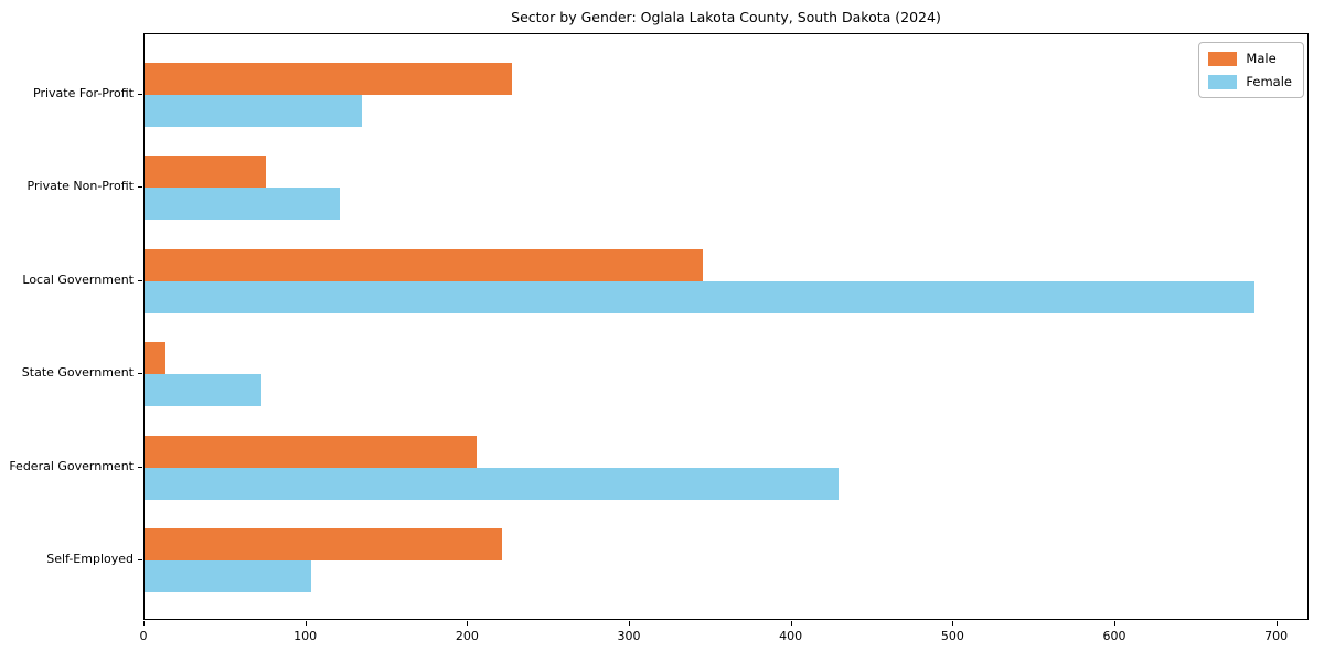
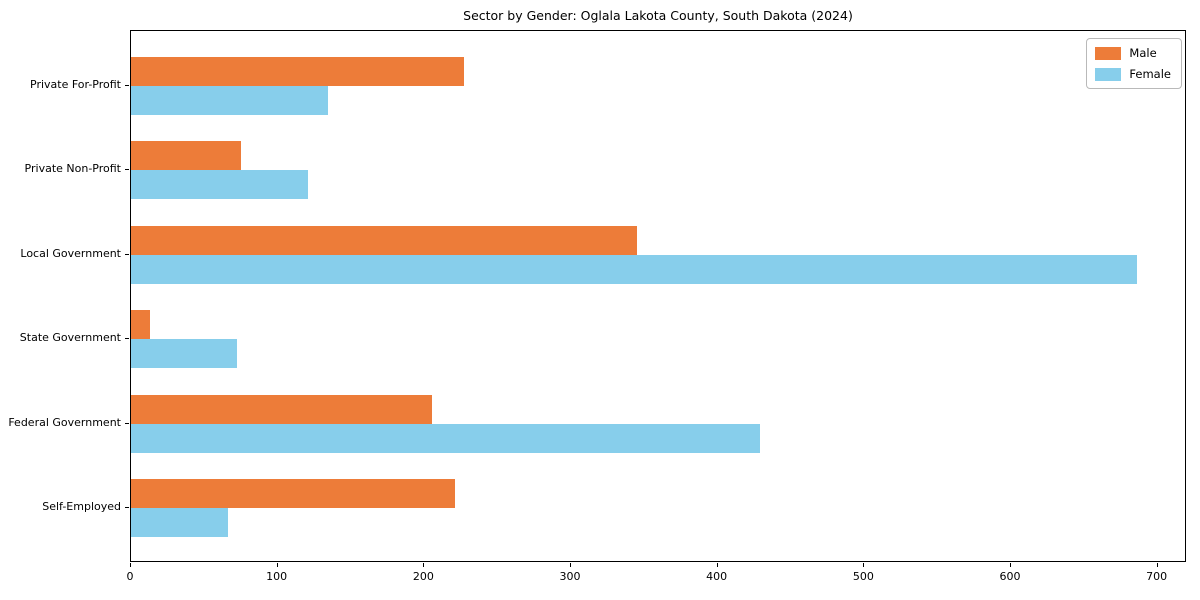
Female/Self-Employed: 103 -> 66
